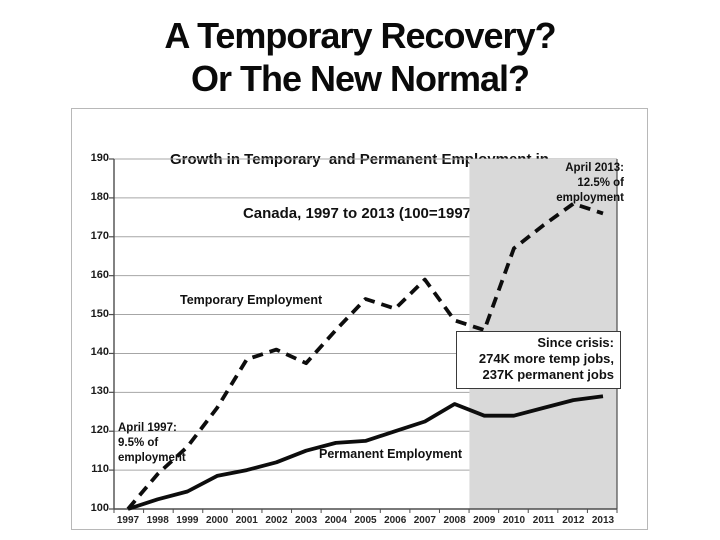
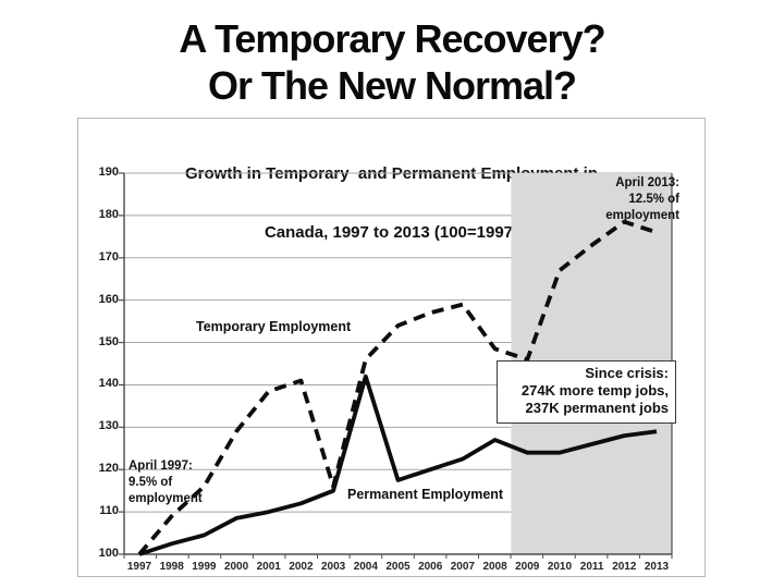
Temporary Employment/2000: 126 -> 129
Temporary Employment/2003: 138 -> 116
Permanent Employment/2004: 117 -> 142
Temporary Employment/2006: 152 -> 157
